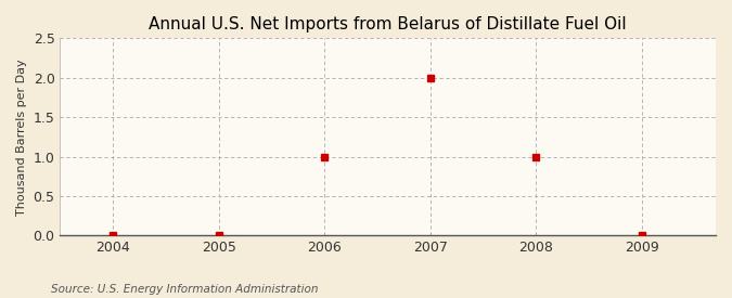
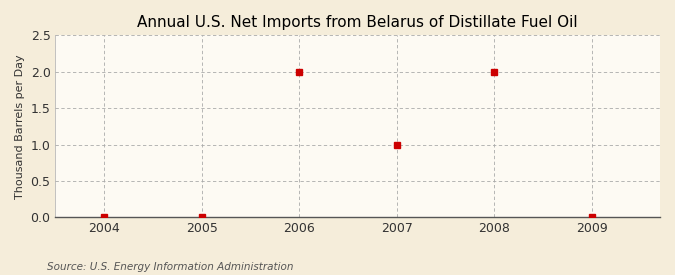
2006: 1 -> 2
2007: 2 -> 1
2008: 1 -> 2
